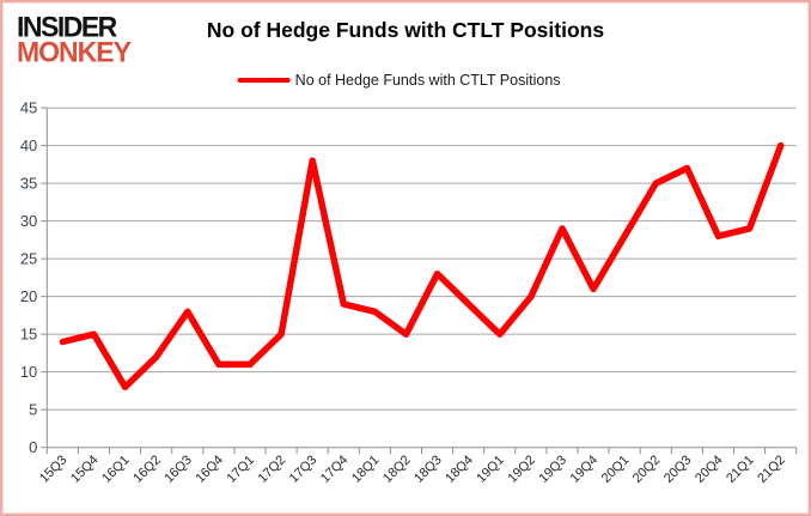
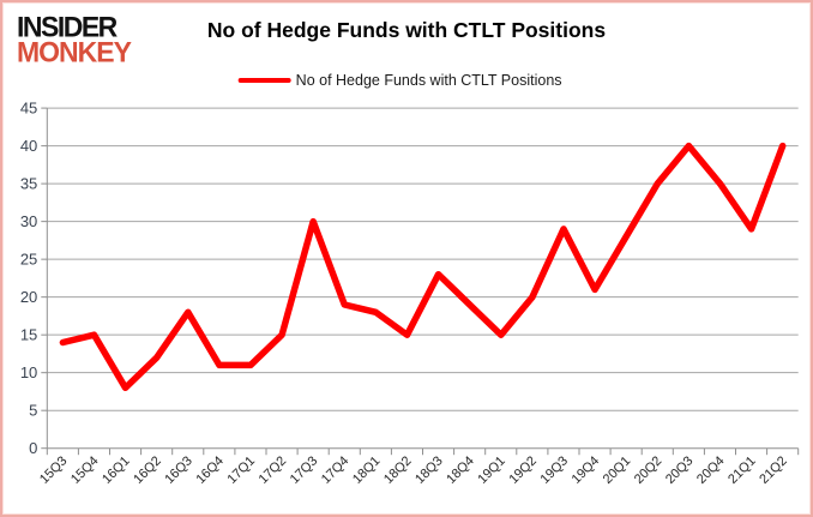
17Q3: 38 -> 30
20Q3: 37 -> 40
20Q4: 28 -> 35
